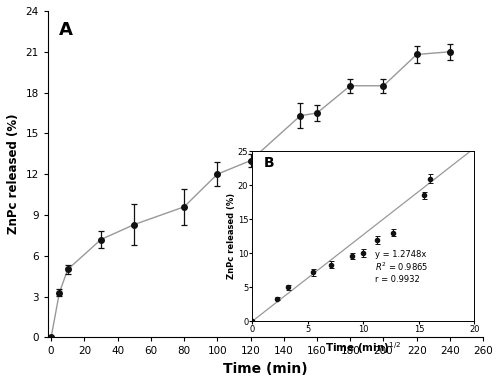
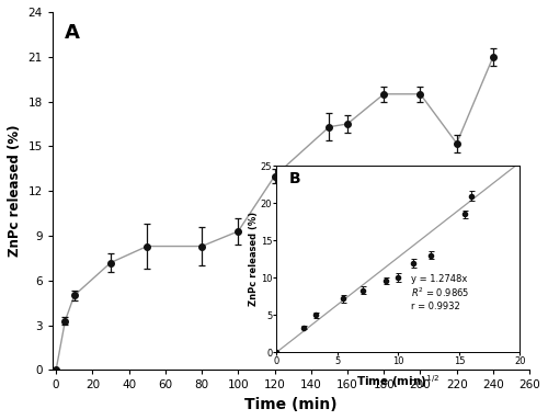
80: 9.6 -> 8.3
100: 12.0 -> 9.3
220: 20.8 -> 15.2
